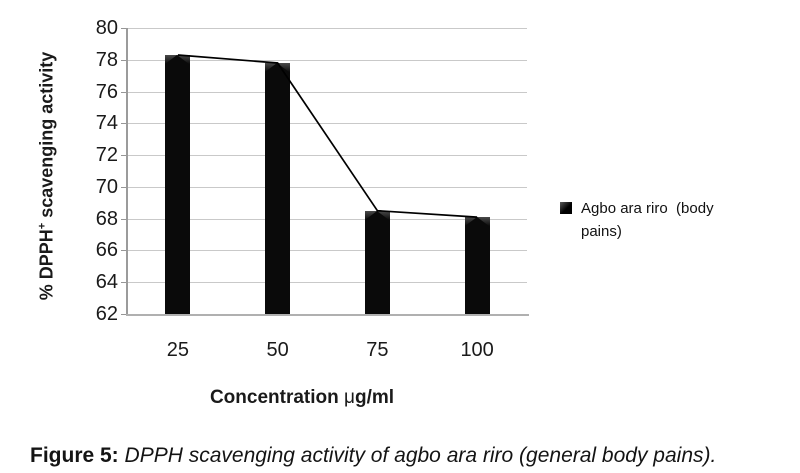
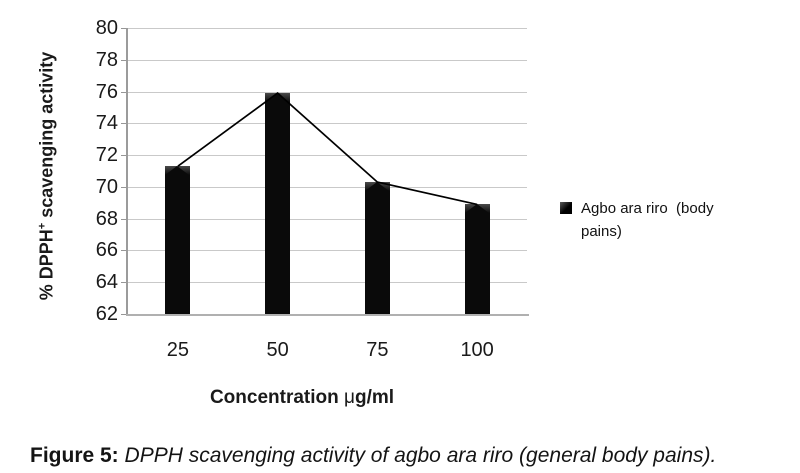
25: 78.3 -> 71.3
50: 77.8 -> 75.9
75: 68.5 -> 70.3
100: 68.1 -> 68.9
